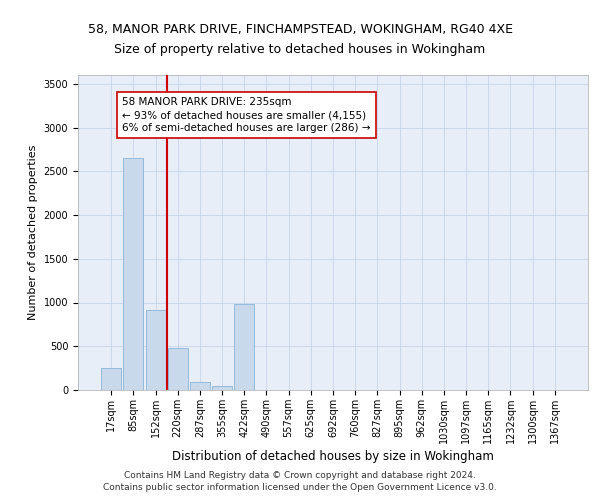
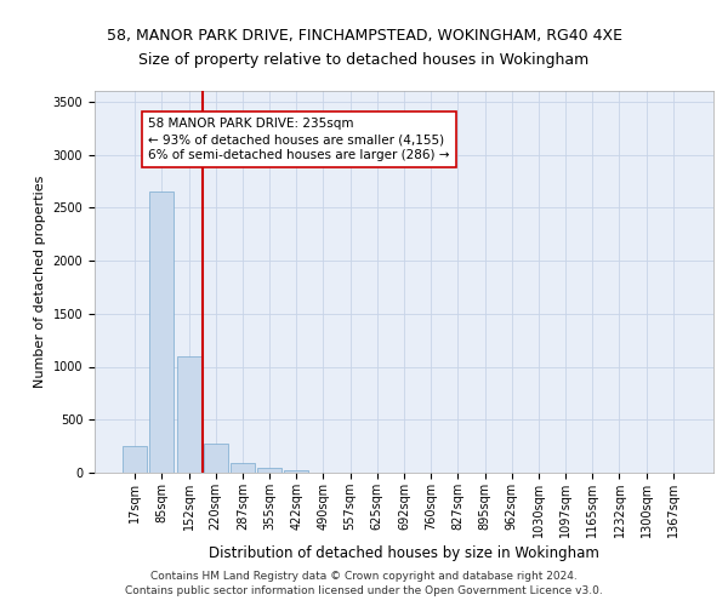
152sqm: 920 -> 1100
220sqm: 480 -> 280
422sqm: 980 -> 20
